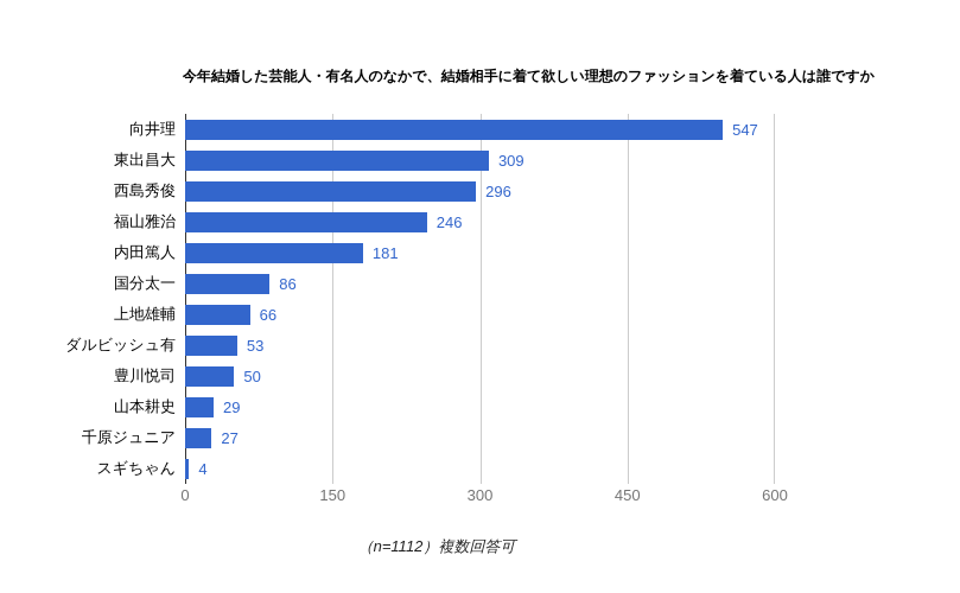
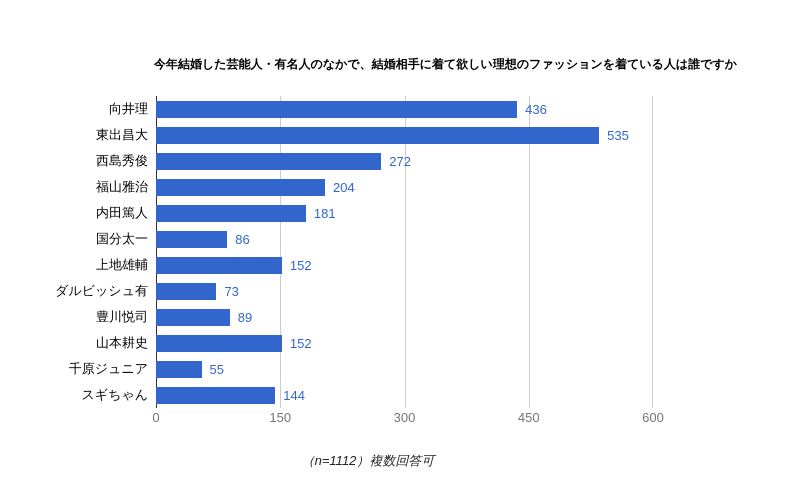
向井理: 547 -> 436
東出昌大: 309 -> 535
西島秀俊: 296 -> 272
福山雅治: 246 -> 204
上地雄輔: 66 -> 152
ダルビッシュ有: 53 -> 73
豊川悦司: 50 -> 89
山本耕史: 29 -> 152
千原ジュニア: 27 -> 55
スギちゃん: 4 -> 144
